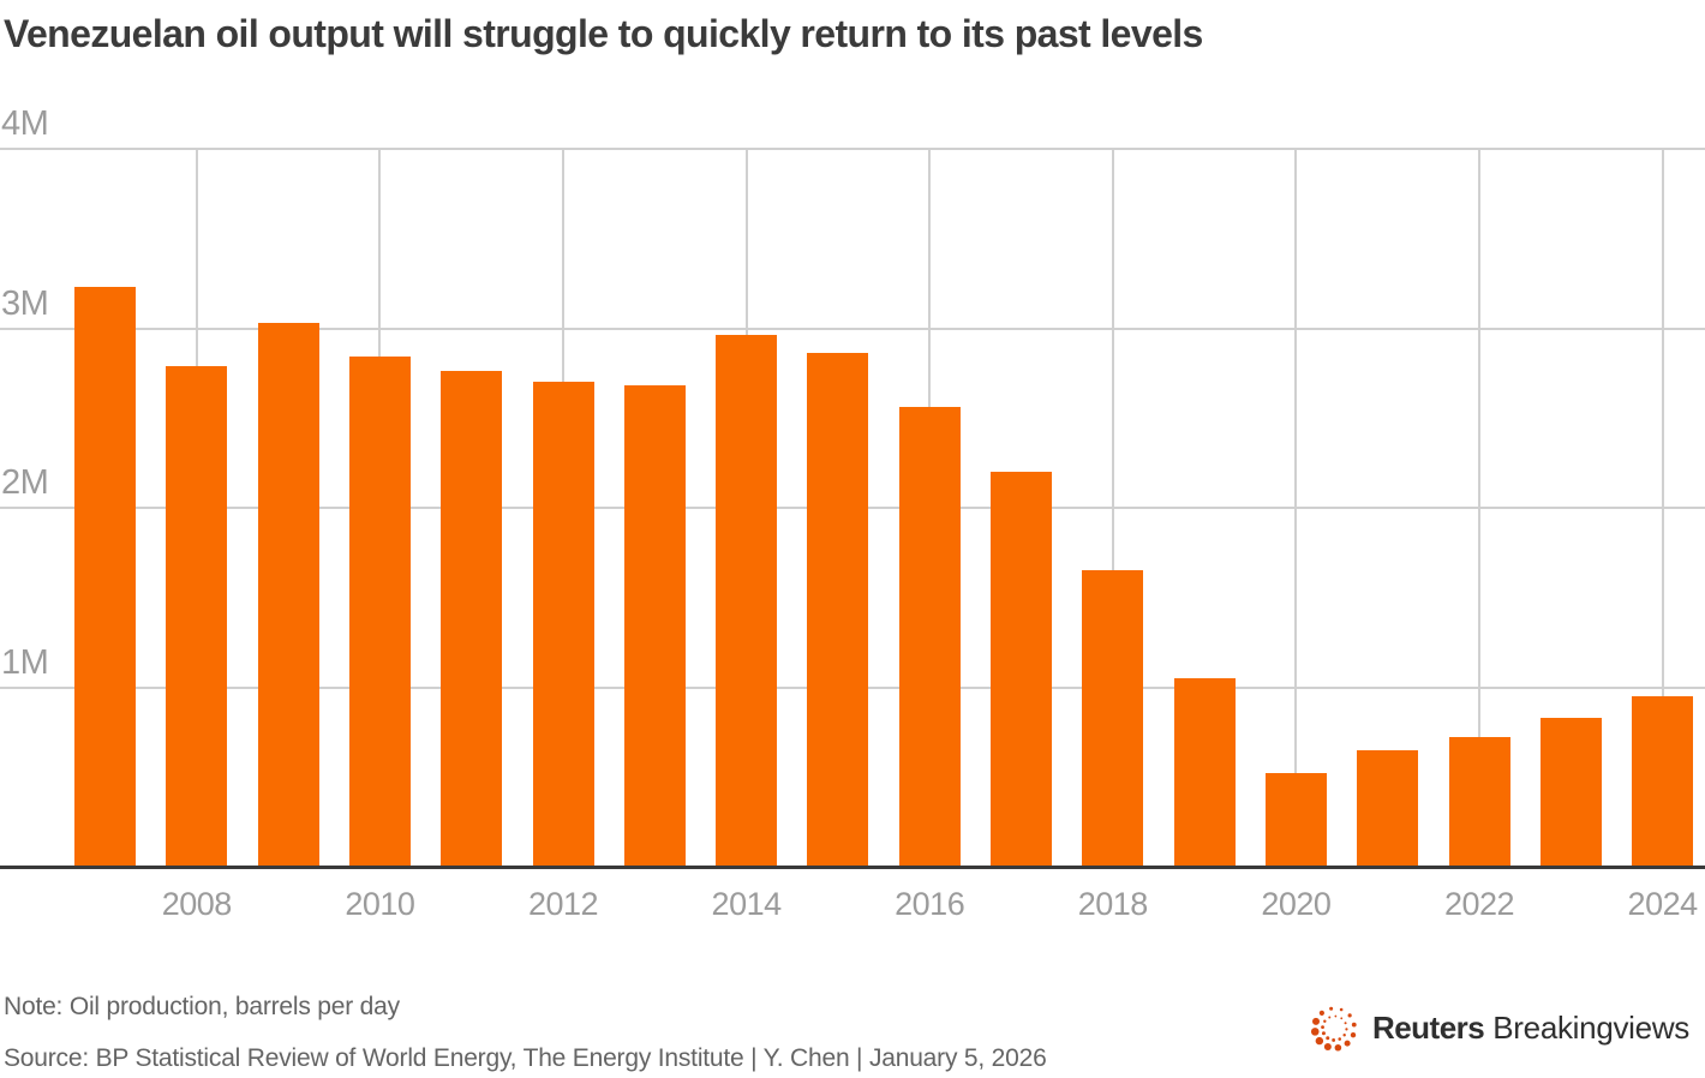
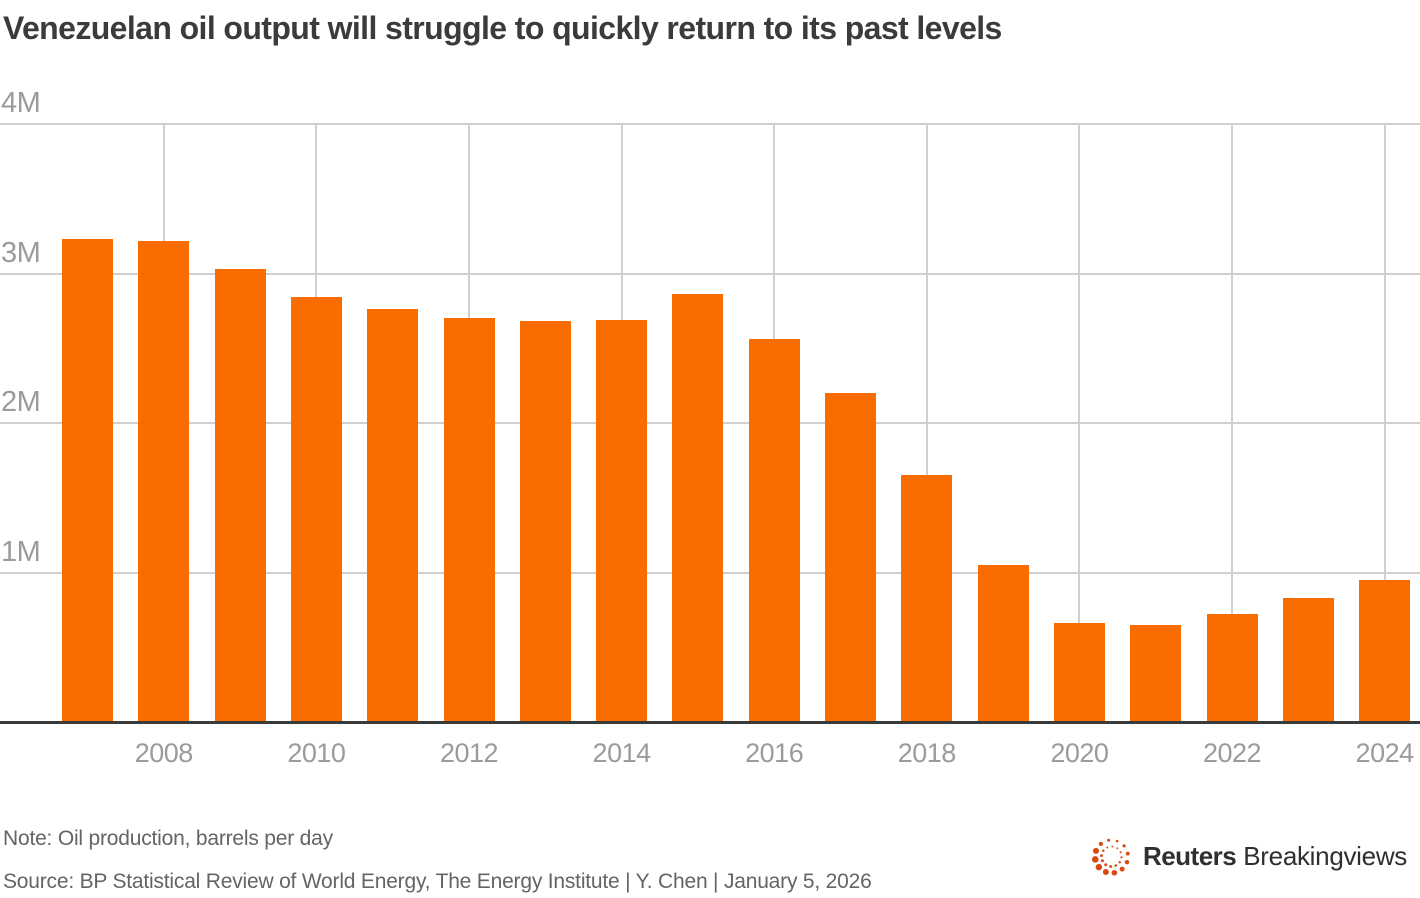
2008: 2.79M -> 3.22M
2014: 2.96M -> 2.69M
2020: 0.52M -> 0.66M
